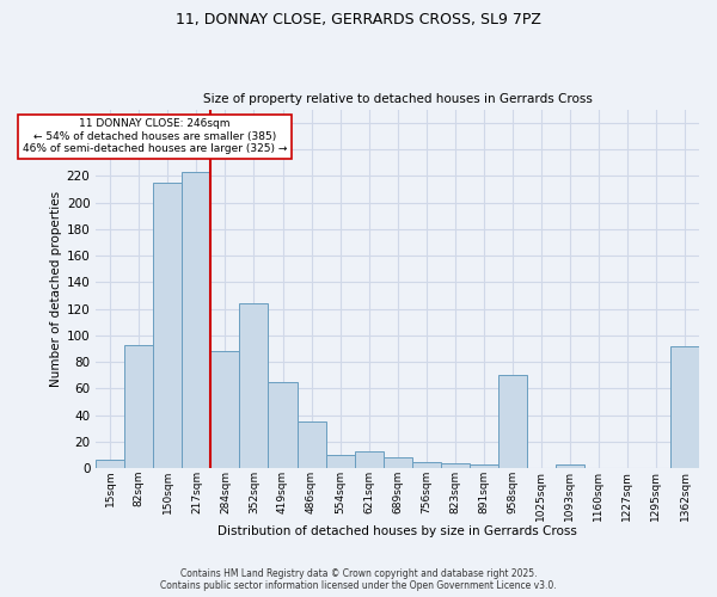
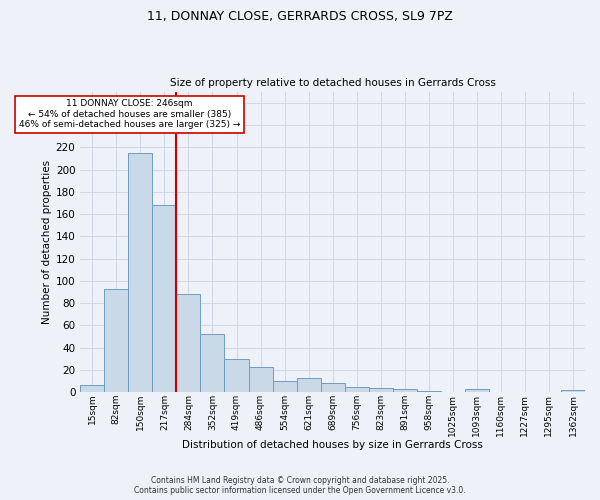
217sqm: 223 -> 168
352sqm: 124 -> 52
419sqm: 65 -> 30
486sqm: 35 -> 23
958sqm: 70 -> 1
1362sqm: 92 -> 2
